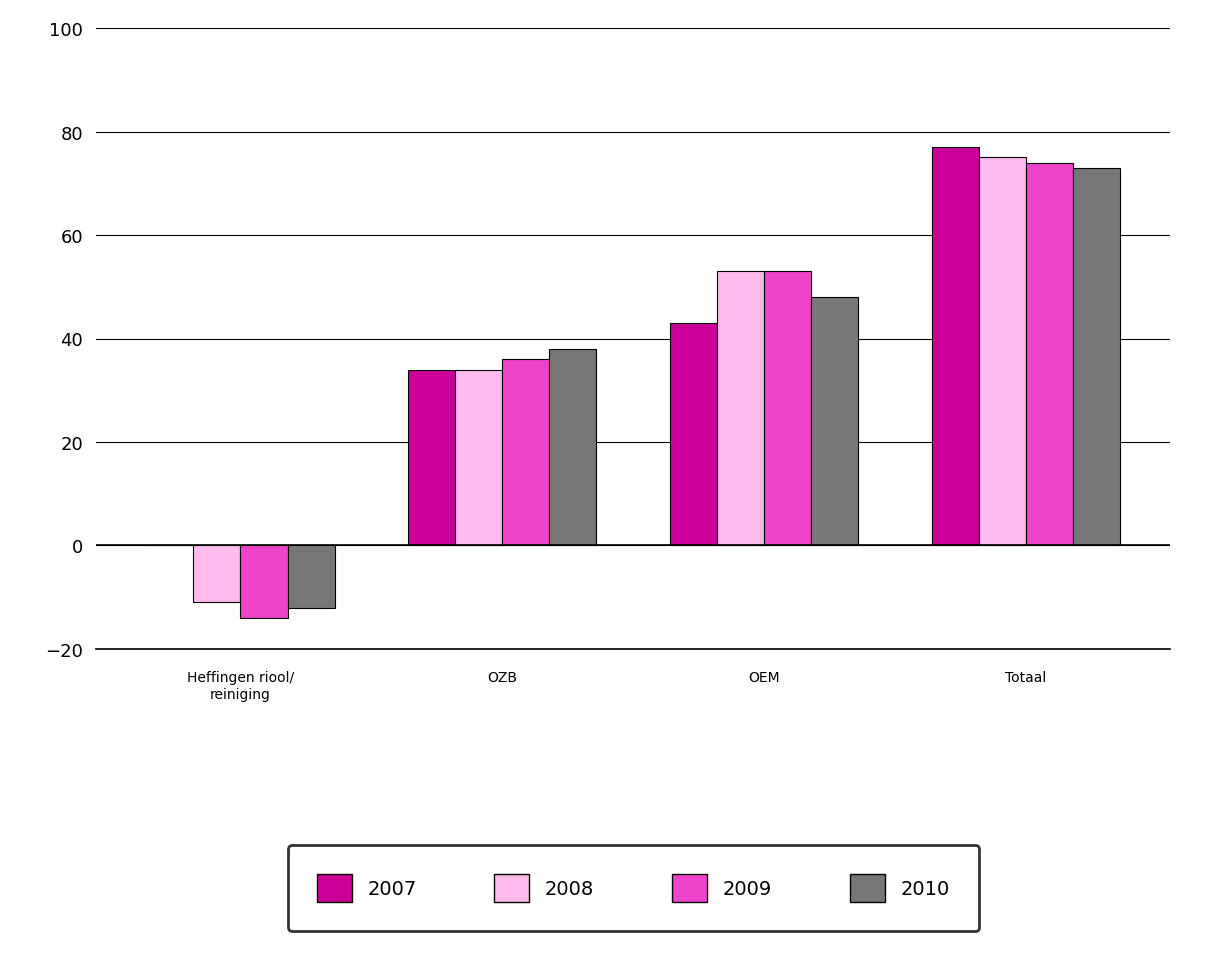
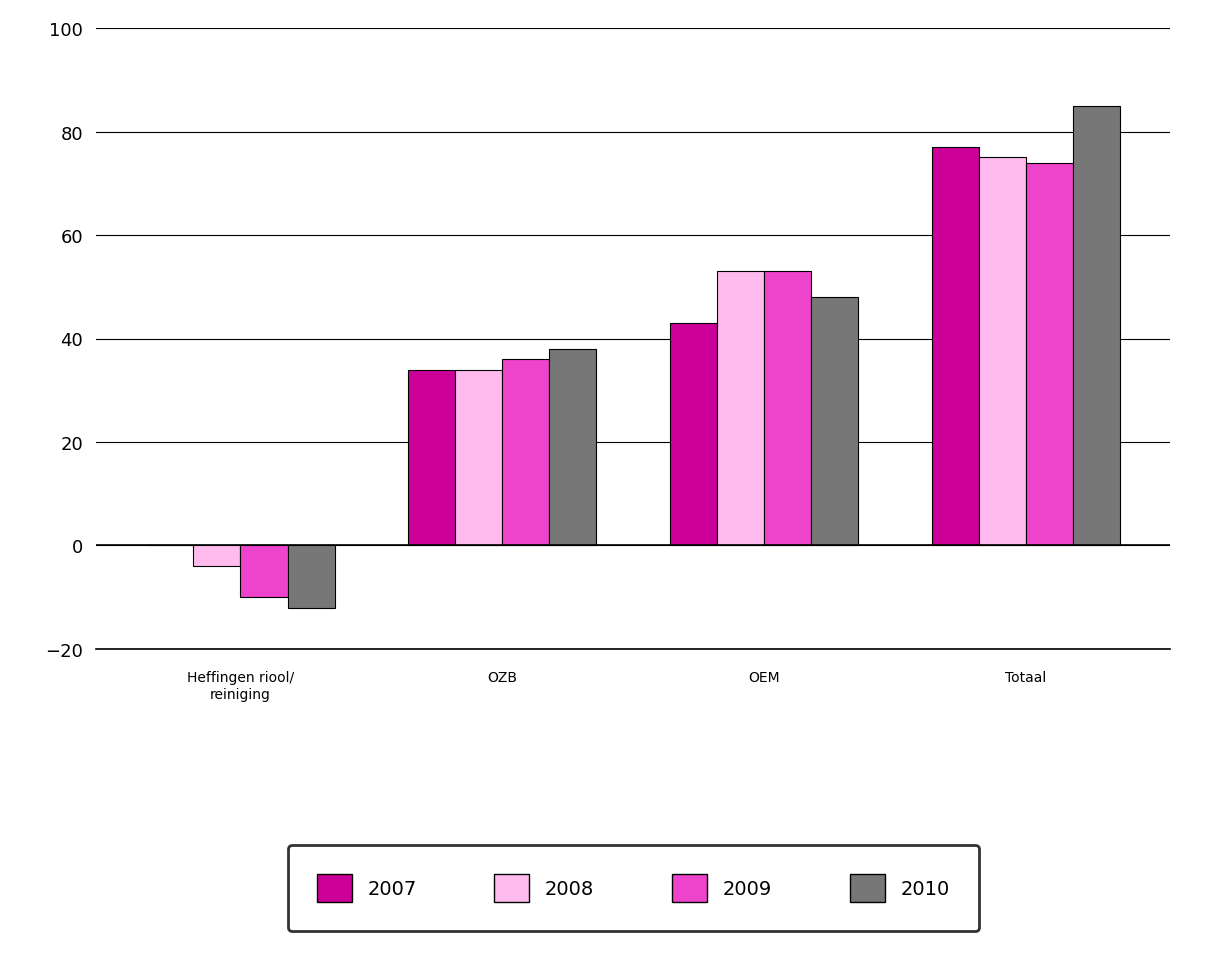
2008/Heffingen riool/ reiniging: -11 -> -4
2009/Heffingen riool/ reiniging: -14 -> -10
2010/Totaal: 73 -> 85
